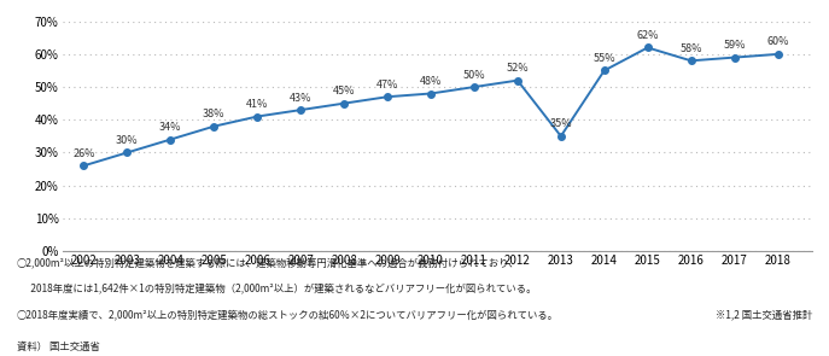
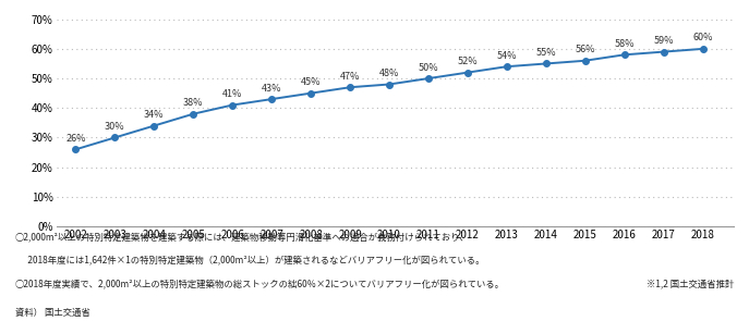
2013: 35% -> 54%
2015: 62% -> 56%
